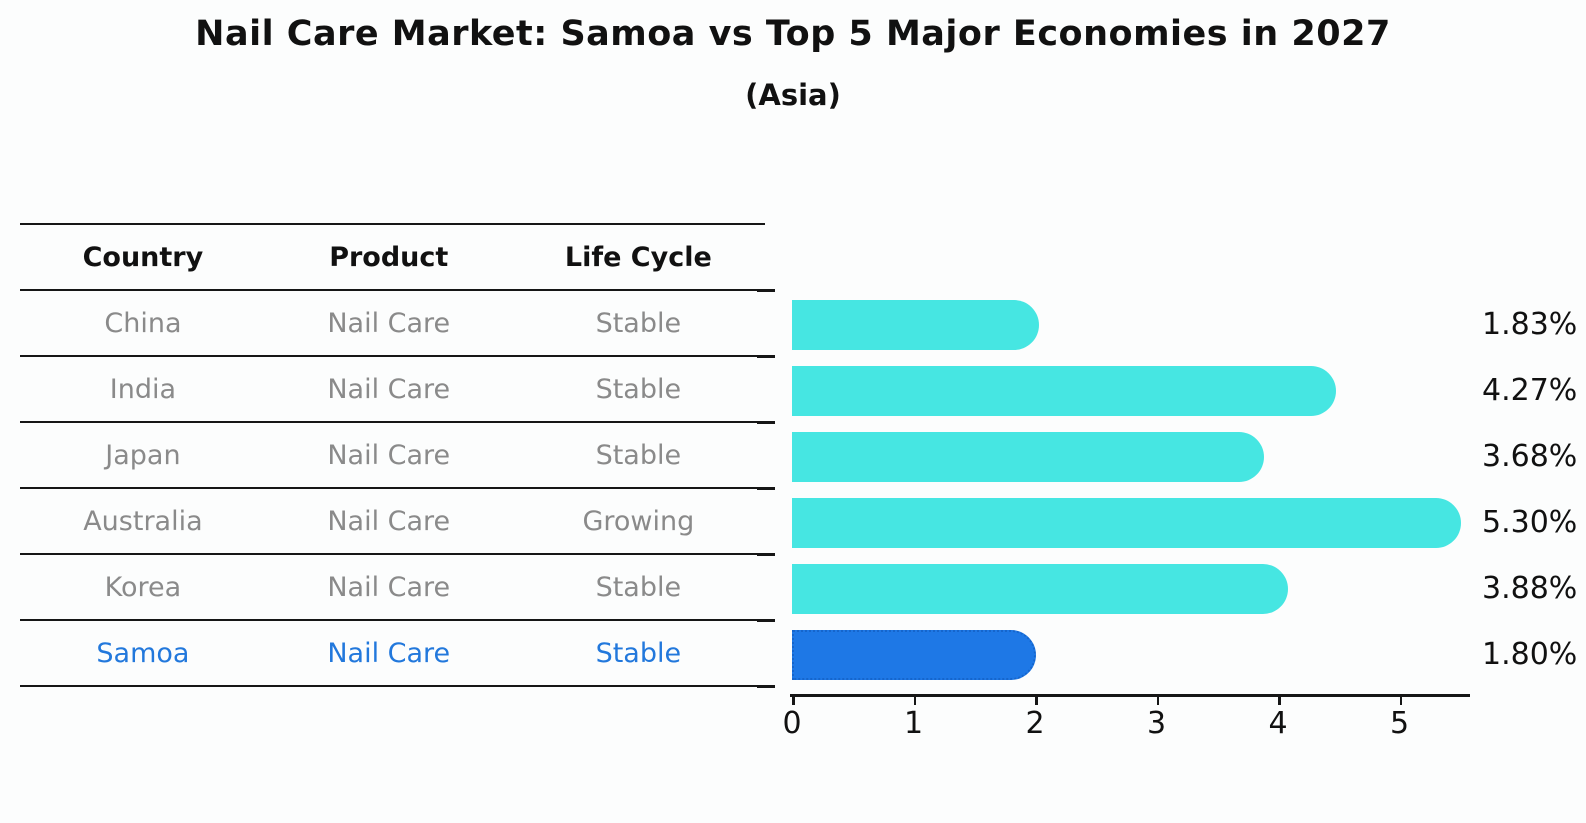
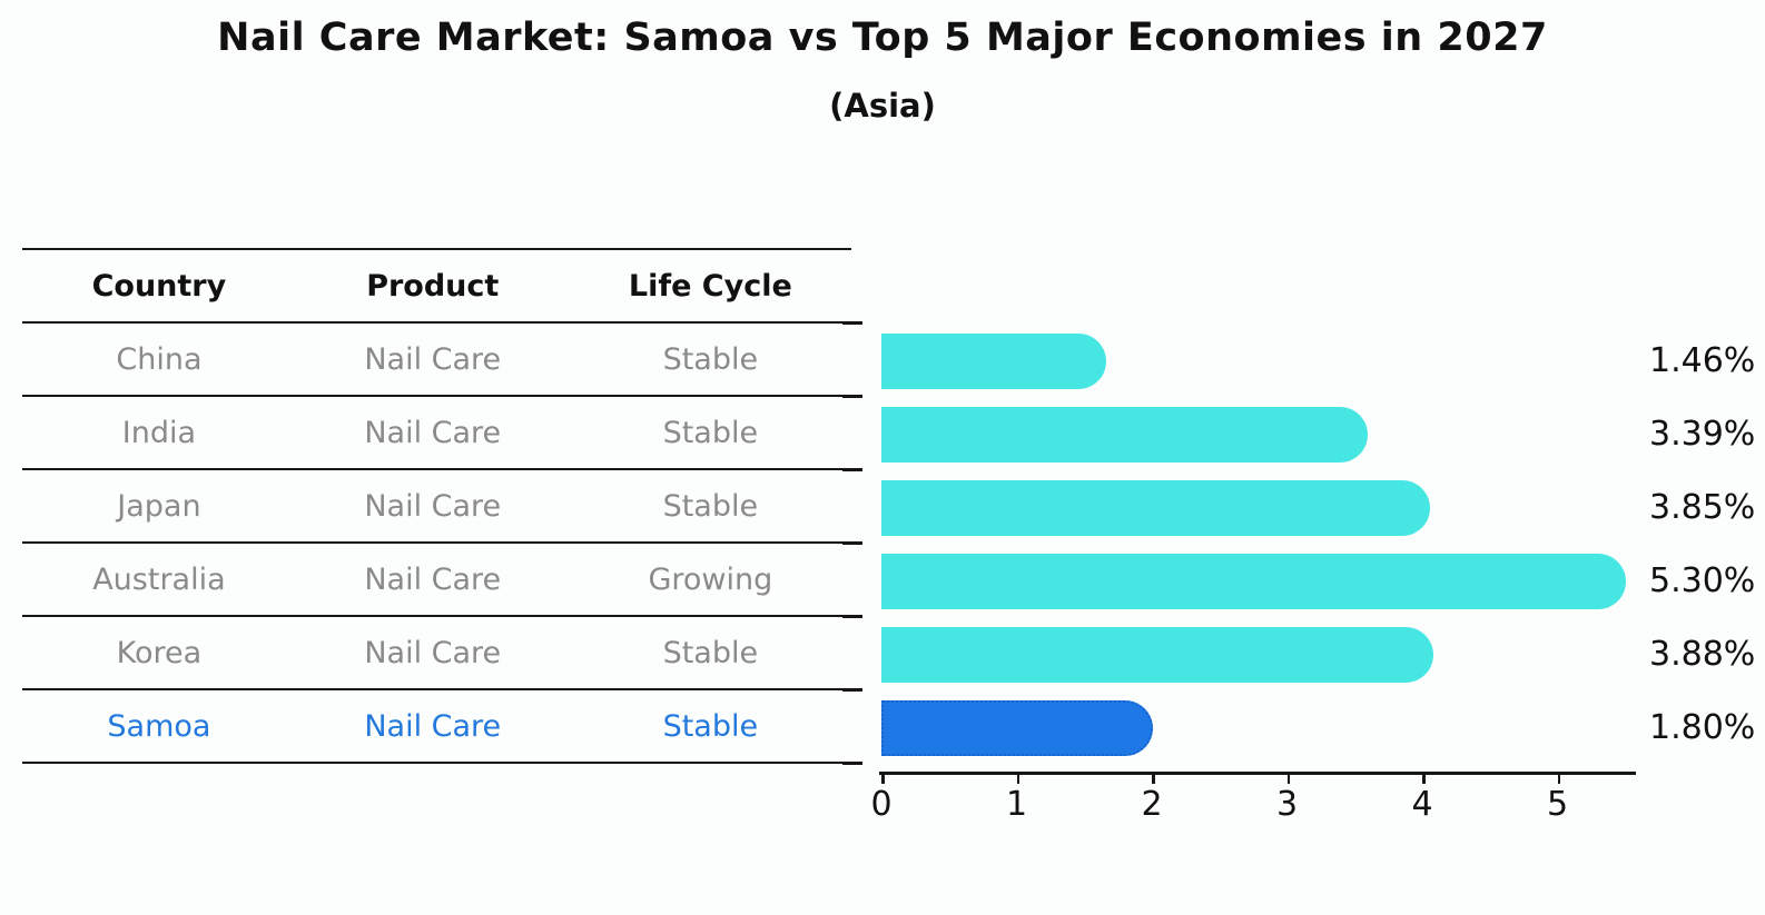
China: 1.83% -> 1.46%
India: 4.27% -> 3.39%
Japan: 3.68% -> 3.85%
